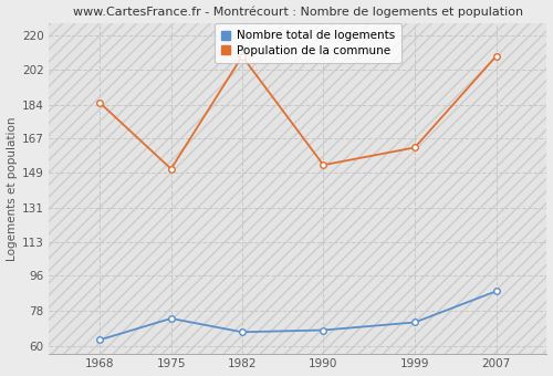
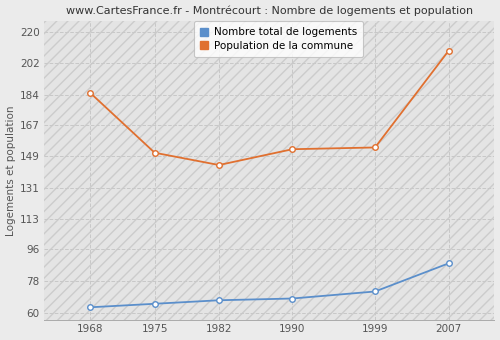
Nombre total de logements/1975: 74 -> 65
Population de la commune/1982: 209 -> 144
Population de la commune/1999: 162 -> 154
